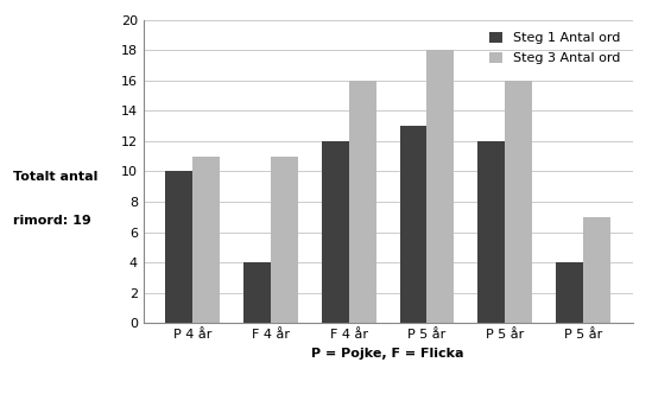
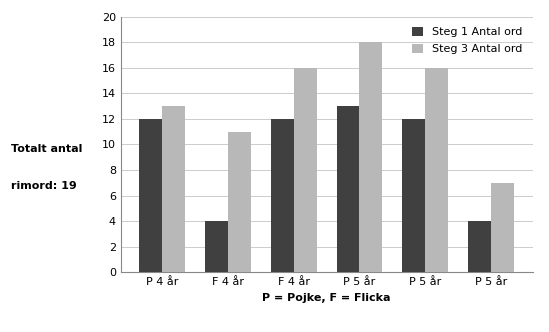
Steg 1 Antal ord/P 4 år: 10 -> 12
Steg 3 Antal ord/P 4 år: 11 -> 13
